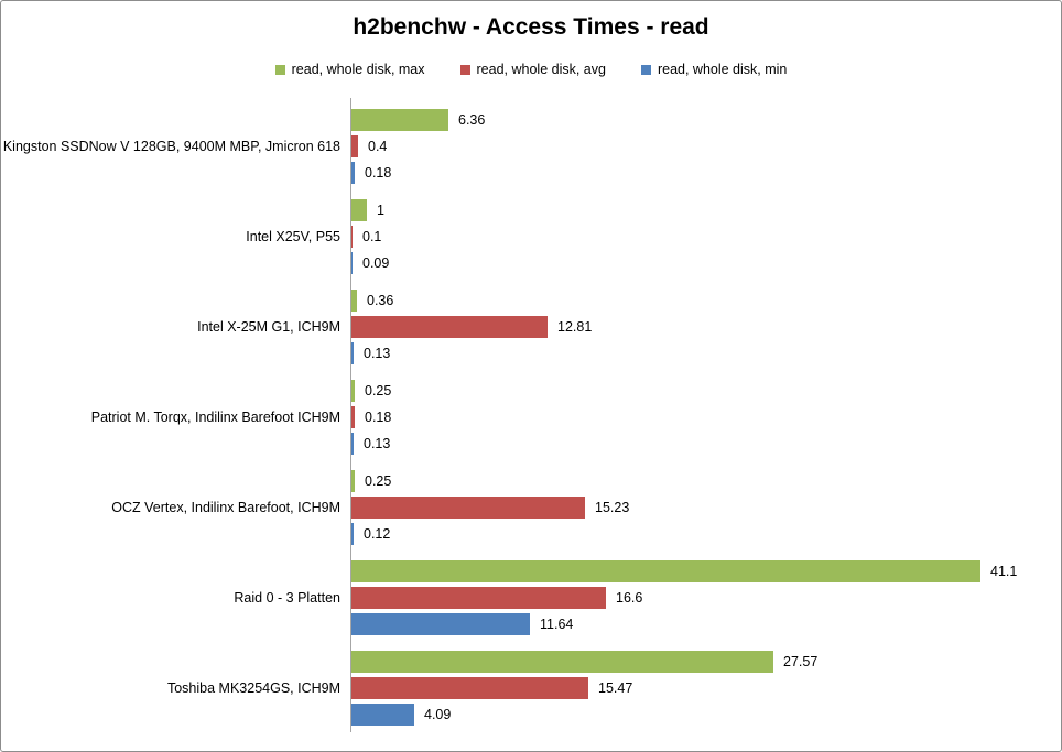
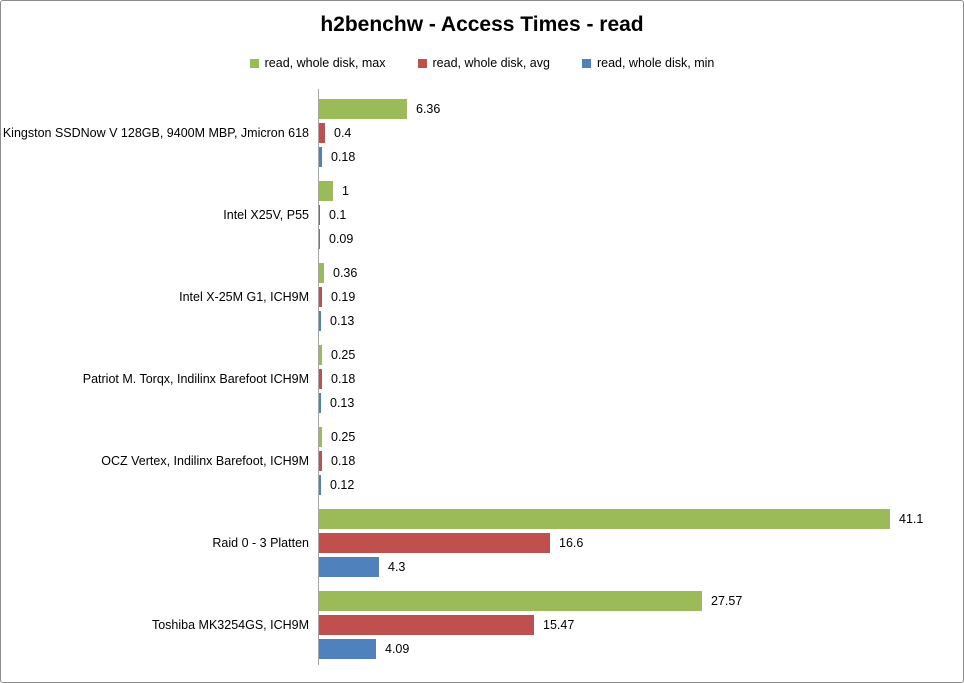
read, whole disk, avg/Intel X-25M G1, ICH9M: 12.81 -> 0.19
read, whole disk, avg/OCZ Vertex, Indilinx Barefoot, ICH9M: 15.23 -> 0.18
read, whole disk, min/Raid 0 - 3 Platten: 11.64 -> 4.3
